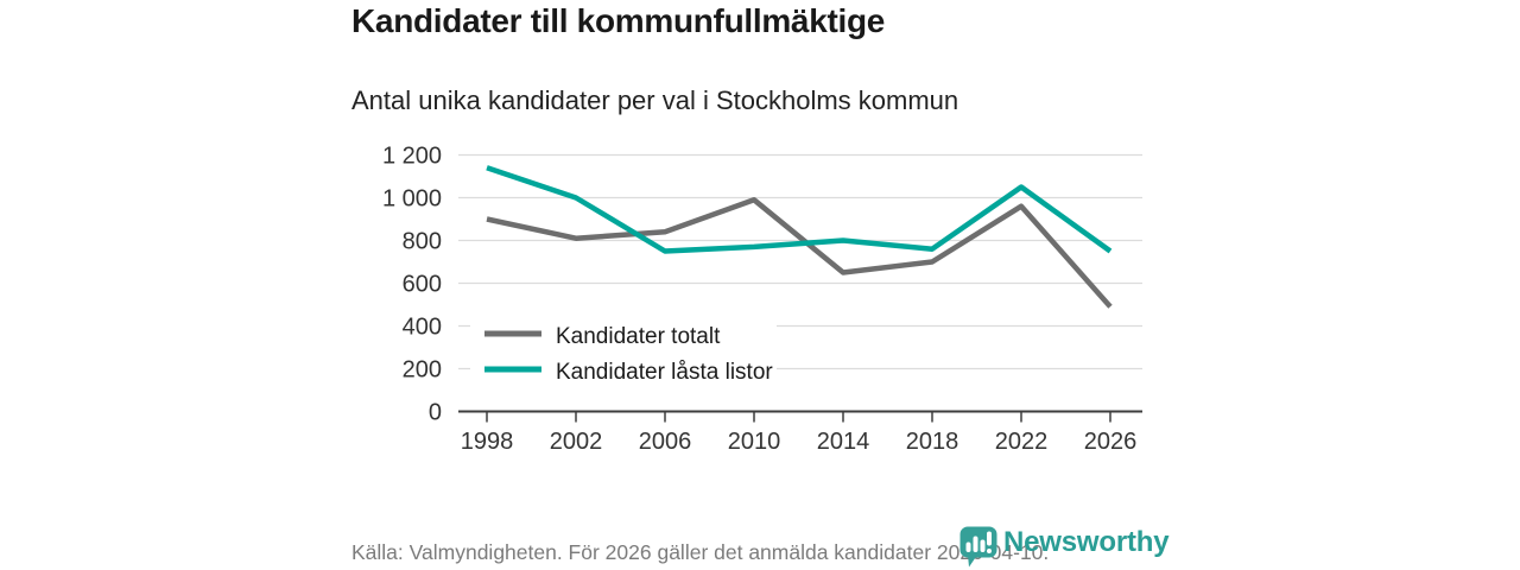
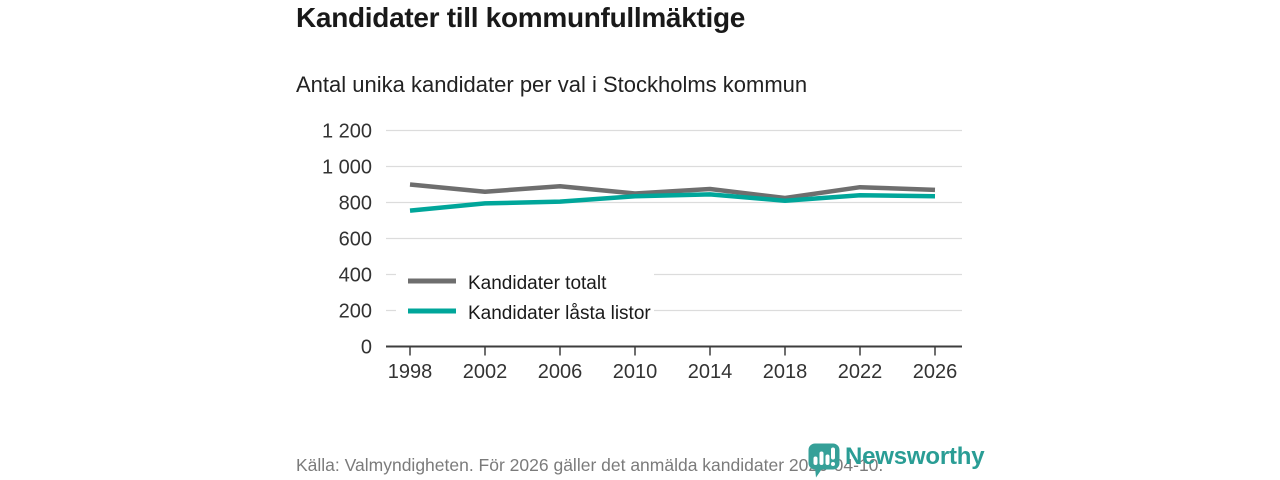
Kandidater låsta listor/1998: 1140 -> 760
Kandidater totalt/2002: 810 -> 860
Kandidater låsta listor/2002: 1000 -> 800
Kandidater totalt/2006: 840 -> 890
Kandidater låsta listor/2006: 750 -> 800
Kandidater totalt/2010: 990 -> 850
Kandidater låsta listor/2010: 770 -> 840
Kandidater totalt/2014: 650 -> 880
Kandidater låsta listor/2014: 800 -> 840
Kandidater totalt/2018: 700 -> 820
Kandidater låsta listor/2018: 760 -> 810
Kandidater totalt/2022: 960 -> 880
Kandidater låsta listor/2022: 1050 -> 840
Kandidater totalt/2026: 490 -> 870
Kandidater låsta listor/2026: 750 -> 840
